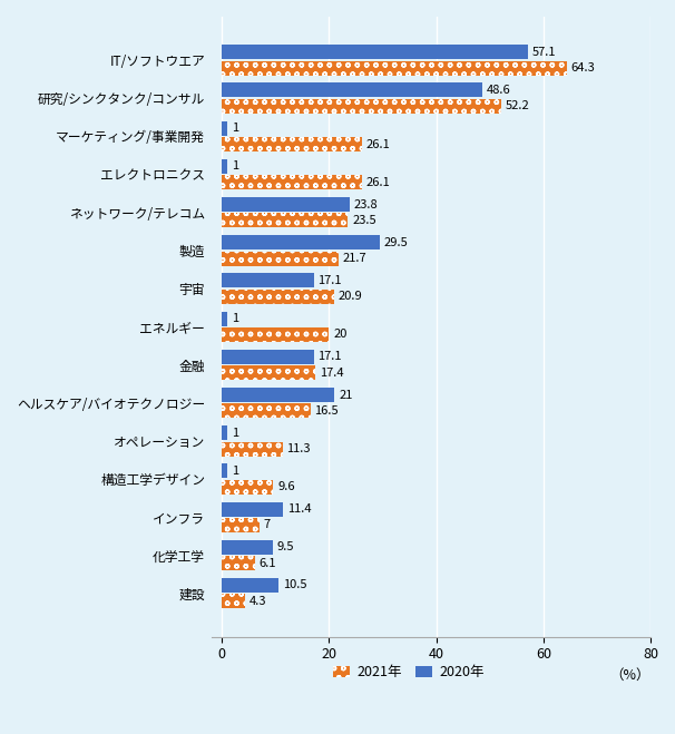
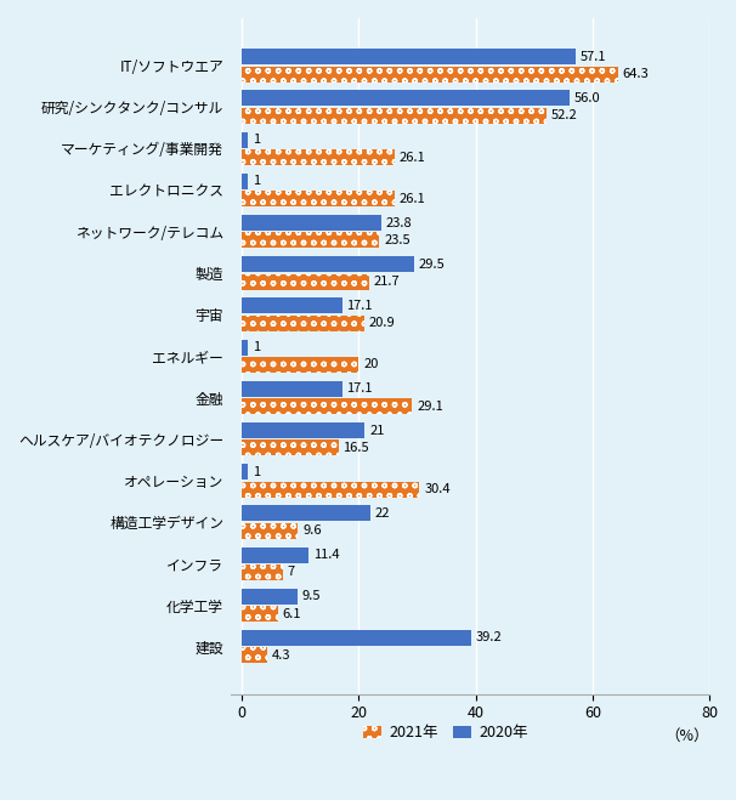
2020年/研究/シンクタンク/コンサル: 48.6 -> 56.0
2021年/金融: 17.4 -> 29.1
2021年/オペレーション: 11.3 -> 30.4
2020年/構造工学デザイン: 1 -> 22
2020年/建設: 10.5 -> 39.2
